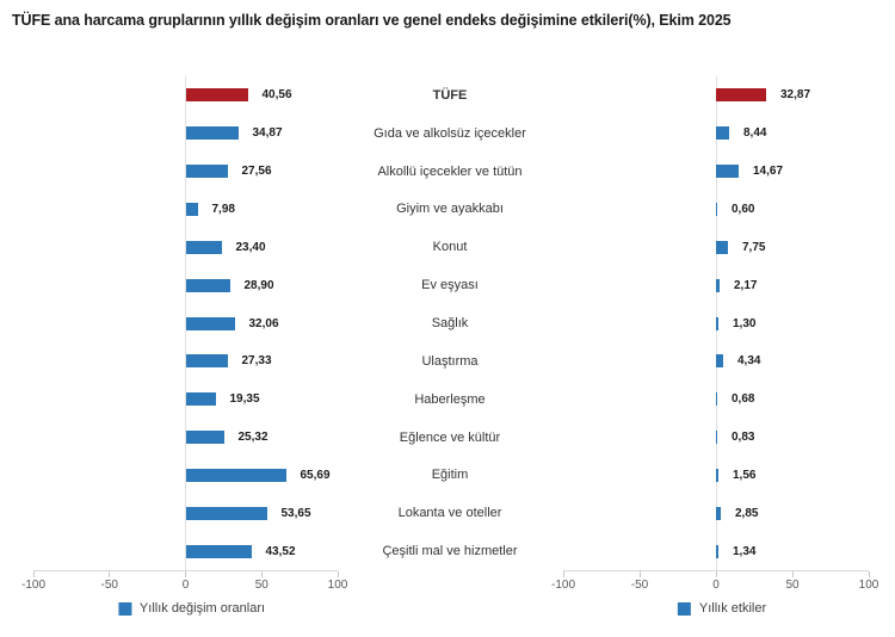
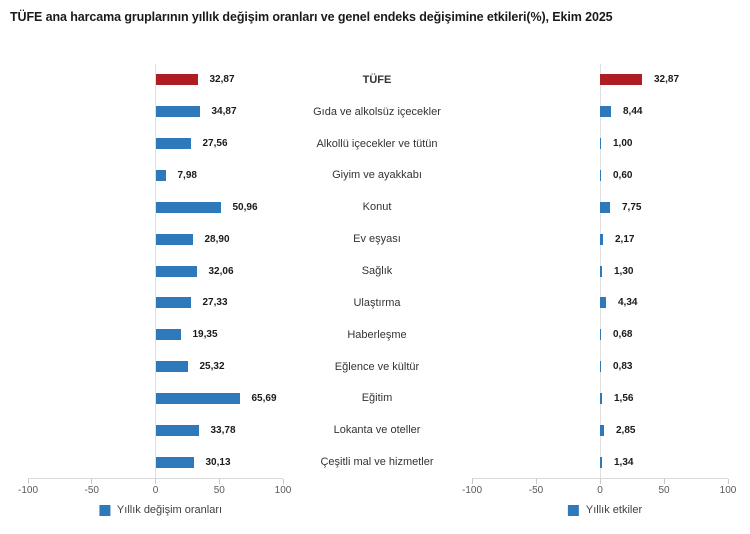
Yıllık değişim oranları/TÜFE: 40,56 -> 32,87
Yıllık etkiler/Alkollü içecekler ve tütün: 14,67 -> 1,00
Yıllık değişim oranları/Konut: 23,40 -> 50,96
Yıllık değişim oranları/Lokanta ve oteller: 53,65 -> 33,78
Yıllık değişim oranları/Çeşitli mal ve hizmetler: 43,52 -> 30,13
